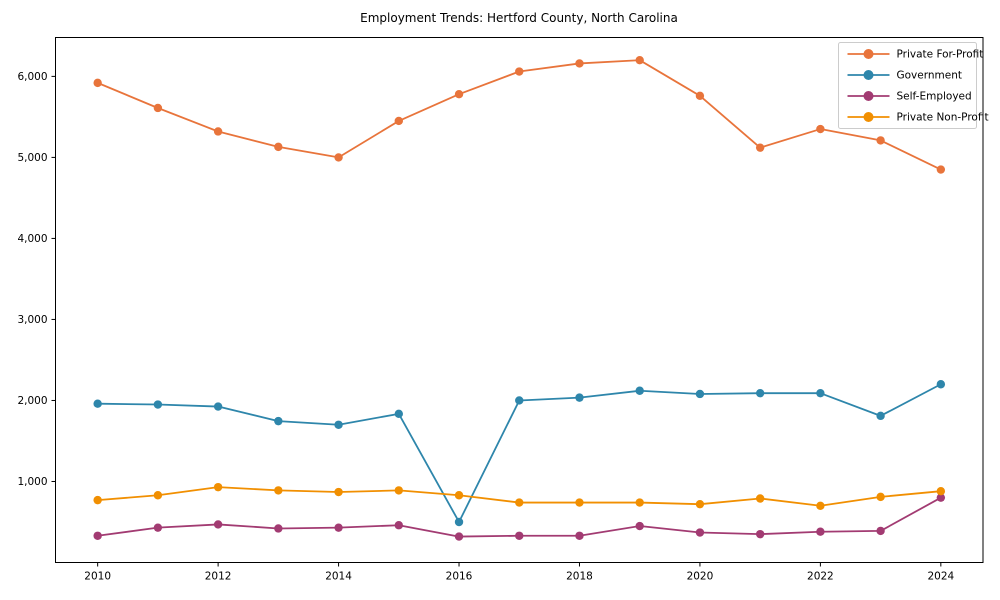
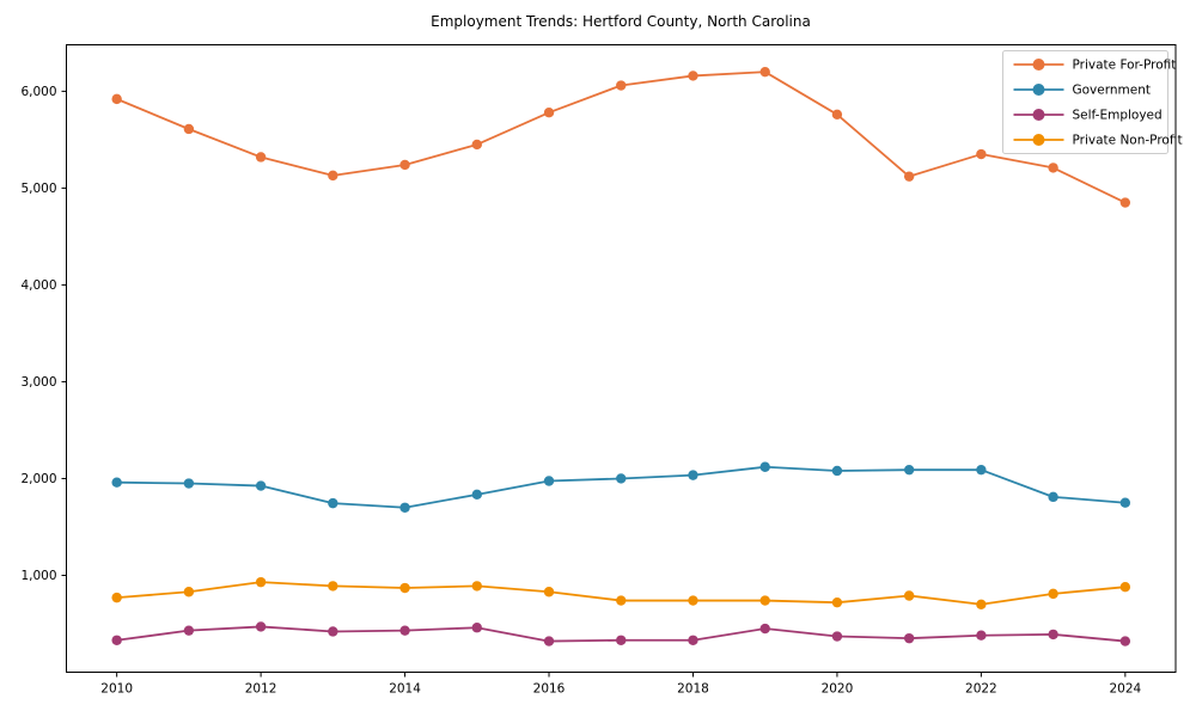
Private For-Profit/2014: 5000 -> 5200
Government/2016: 500 -> 2000
Government/2024: 2200 -> 1800
Self-Employed/2024: 800 -> 300
